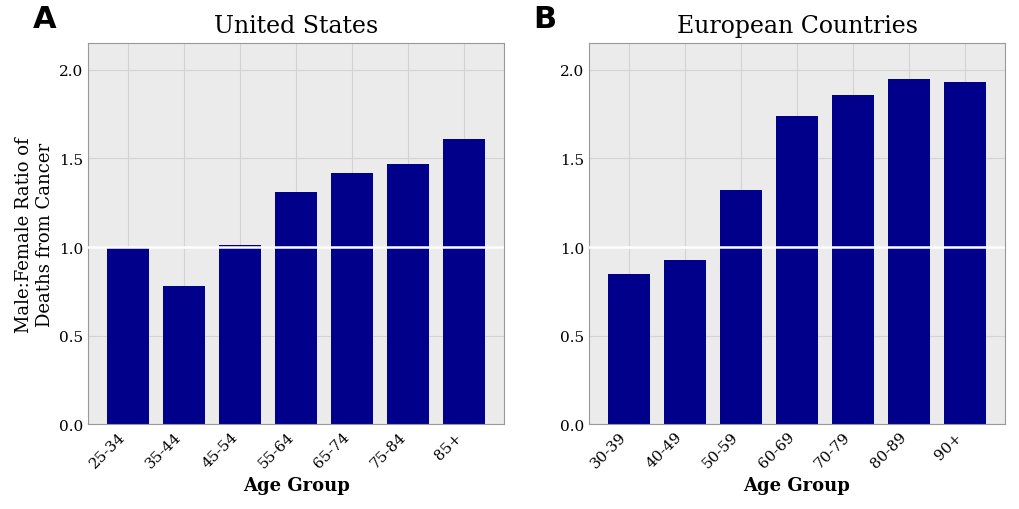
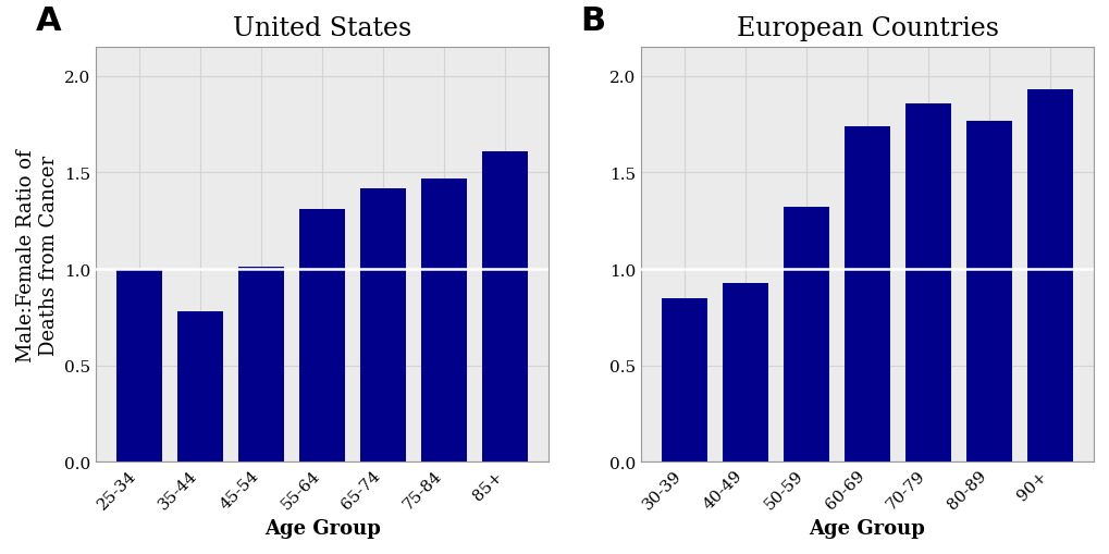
European Countries/80-89: 1.95 -> 1.77
